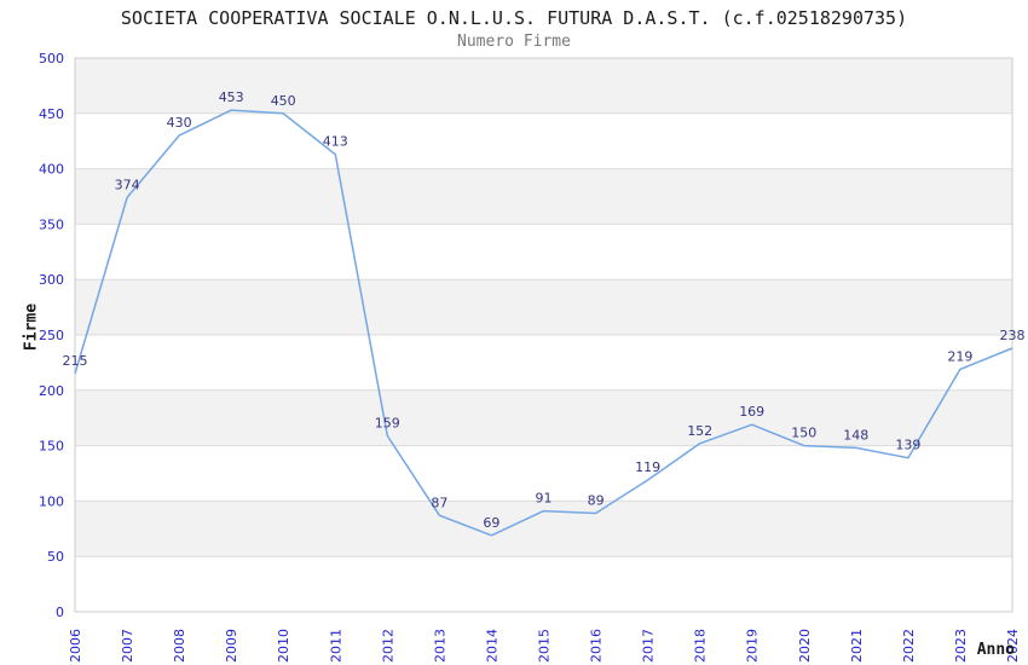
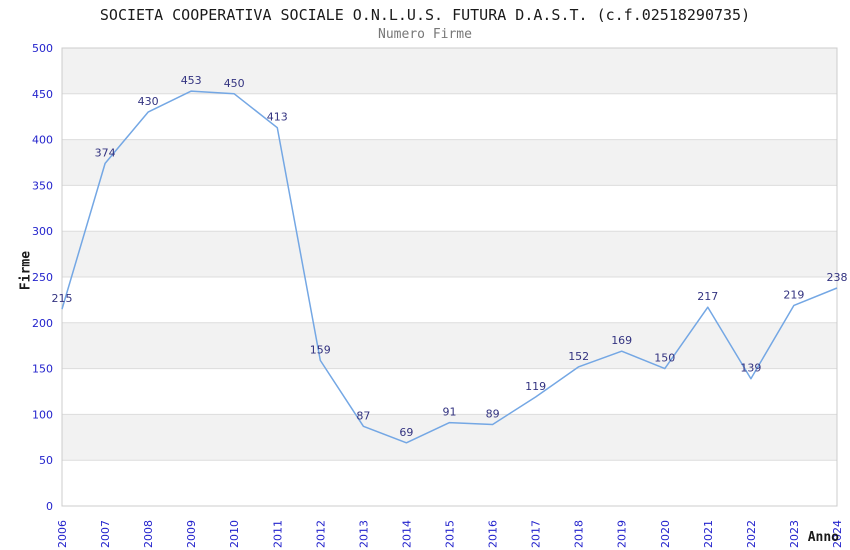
2021: 148 -> 217
